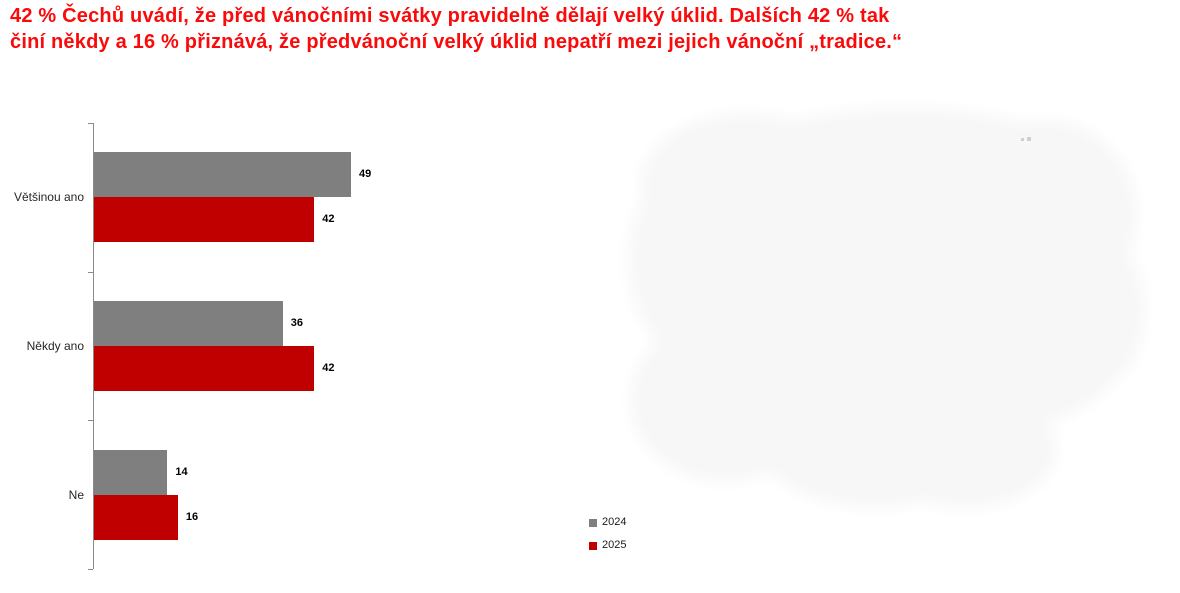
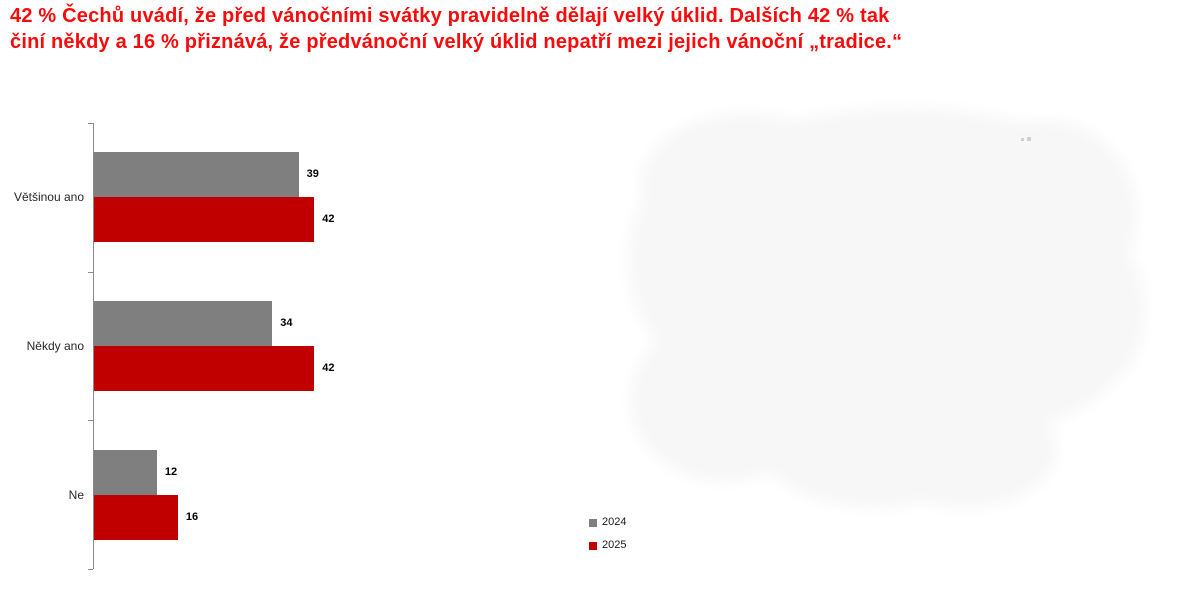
2024/Většinou ano: 49 -> 39
2024/Někdy ano: 36 -> 34
2024/Ne: 14 -> 12
